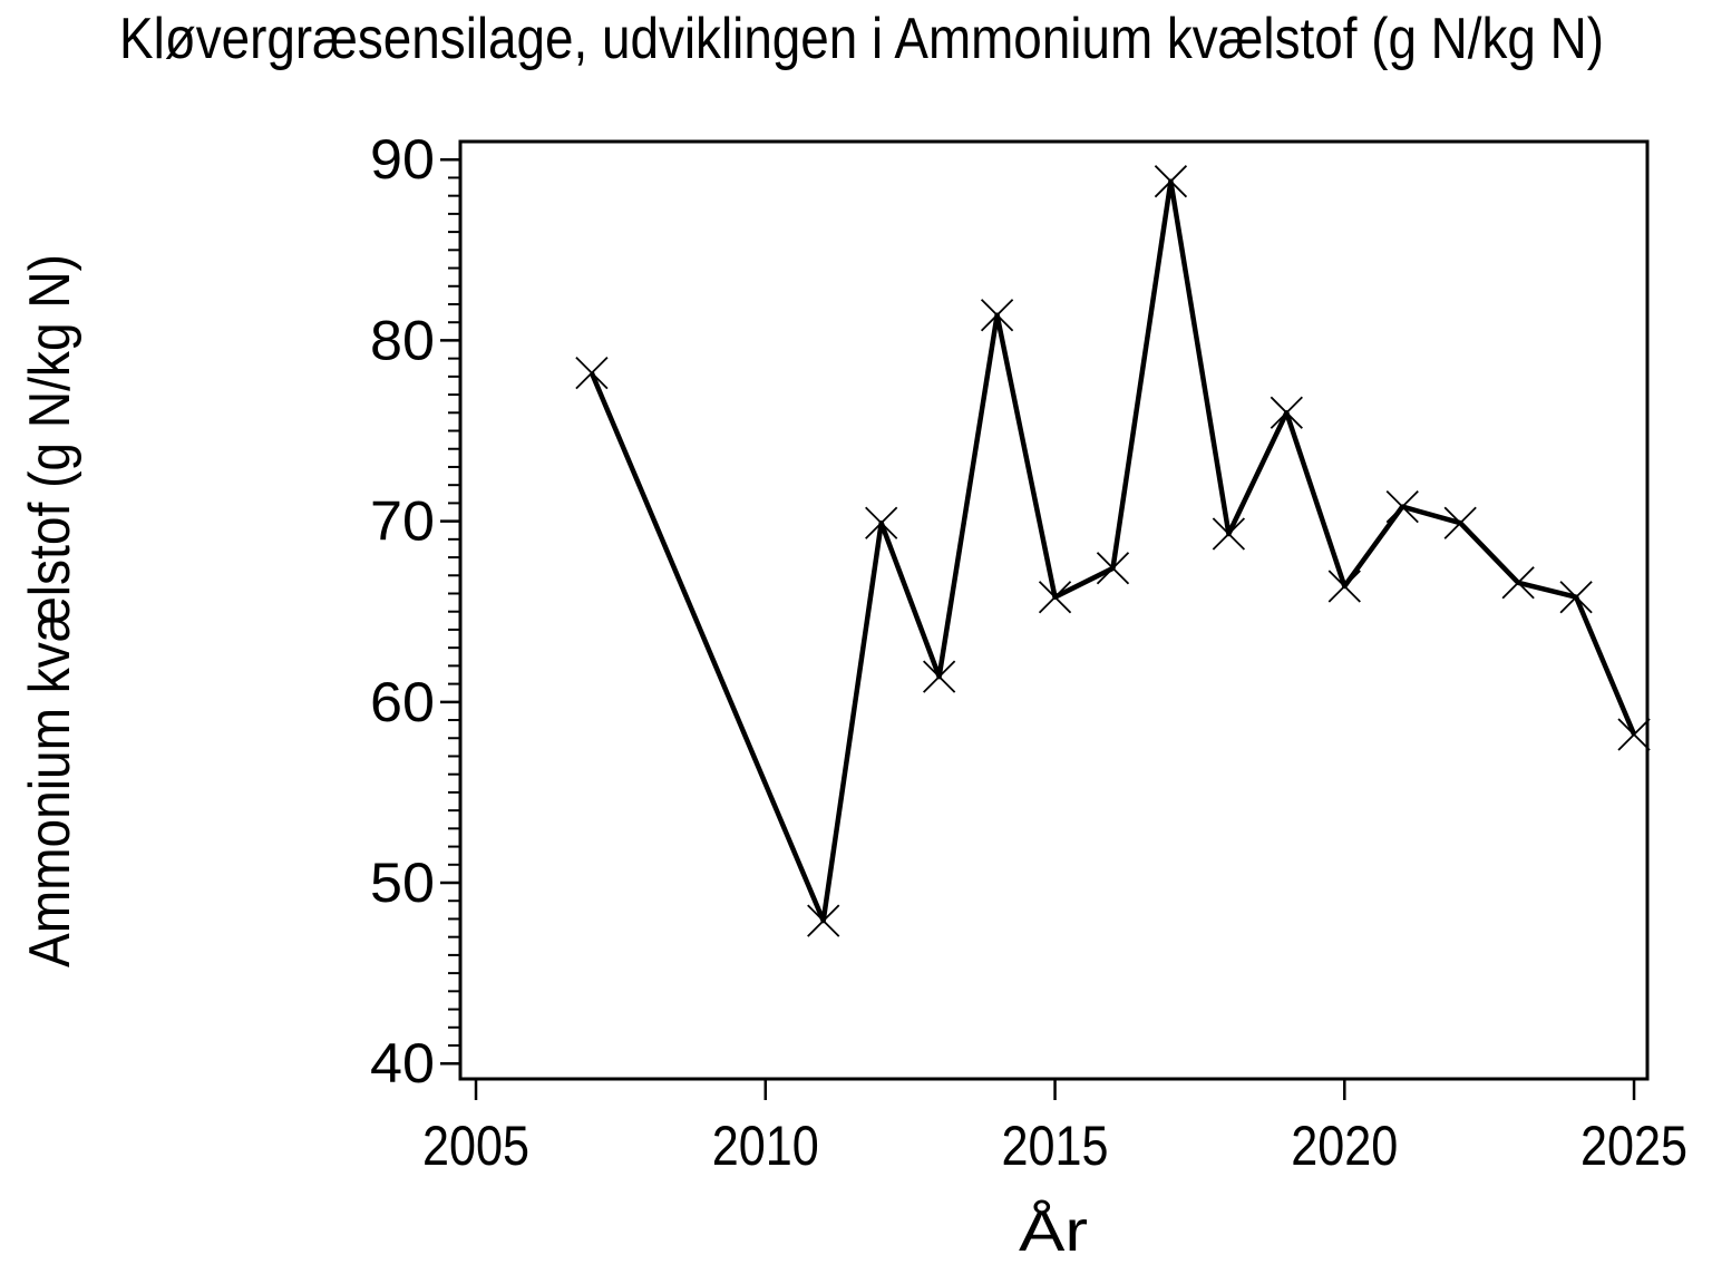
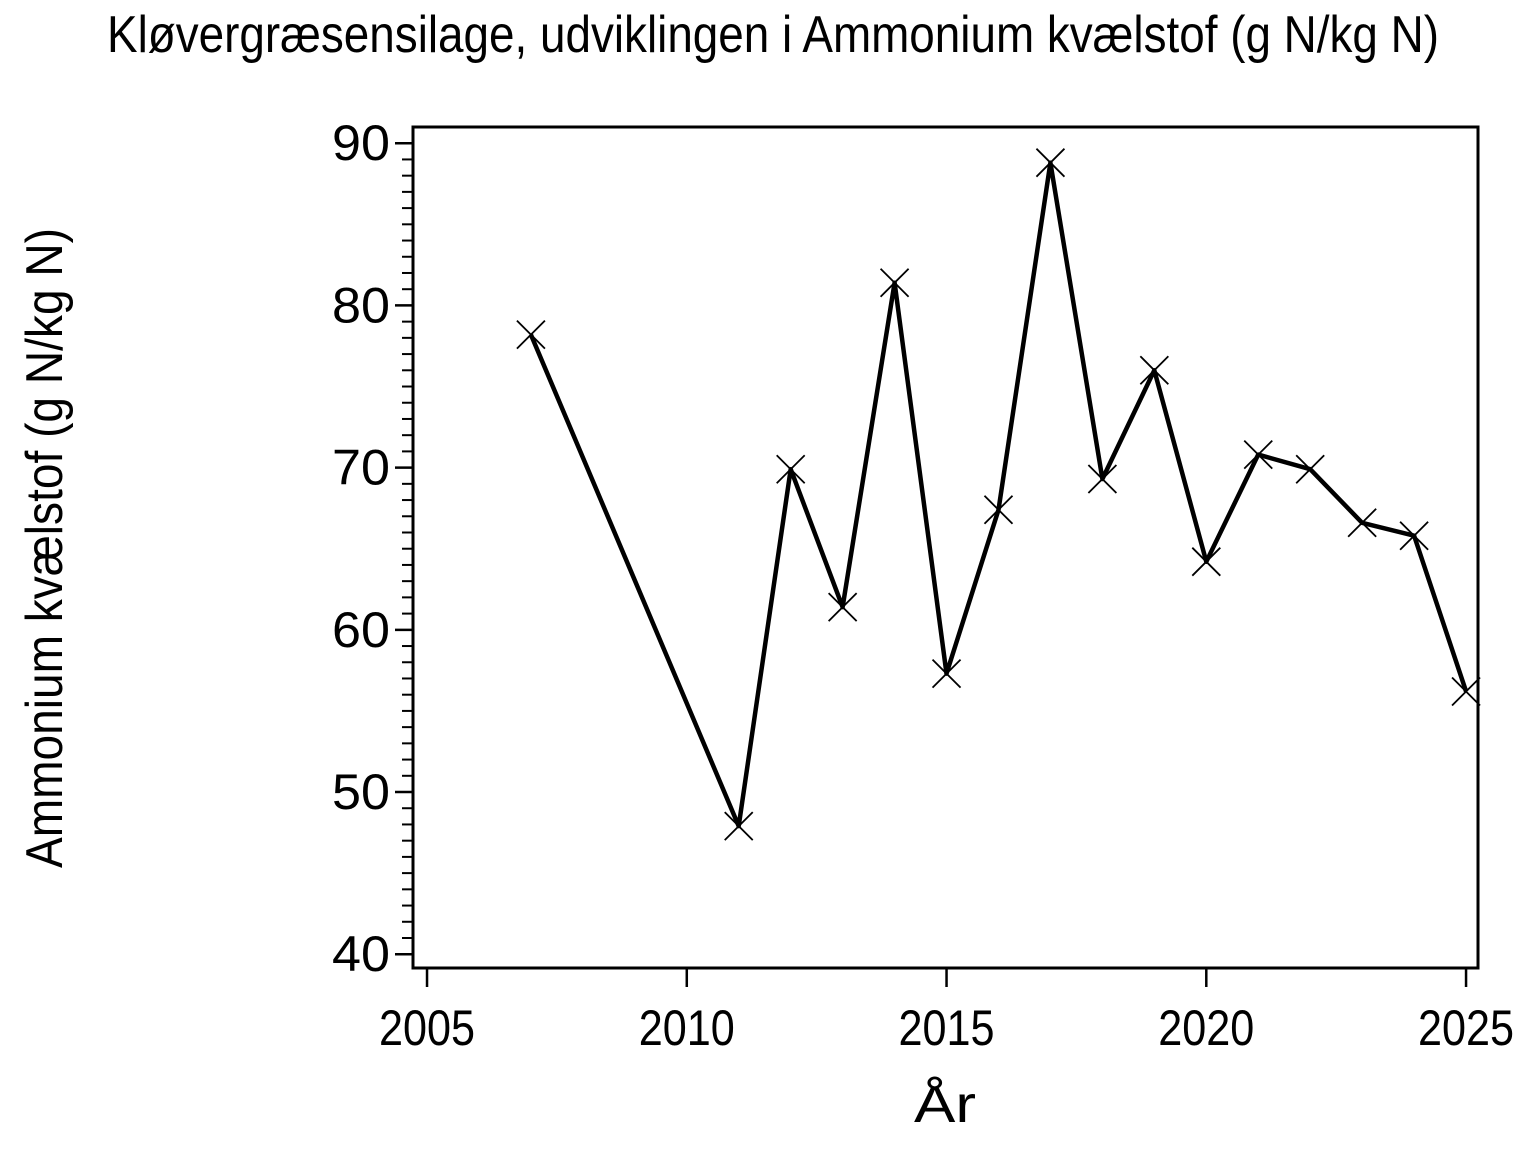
2015: 65.8 -> 57.3
2020: 66.4 -> 64.2
2025: 58.2 -> 56.2
